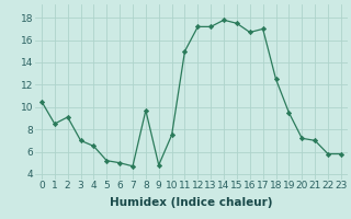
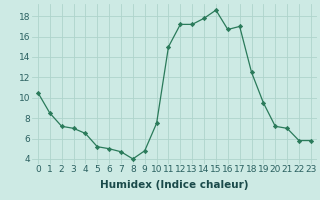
2: 9.1 -> 7.2
8: 9.7 -> 4.0
15: 17.5 -> 18.6
